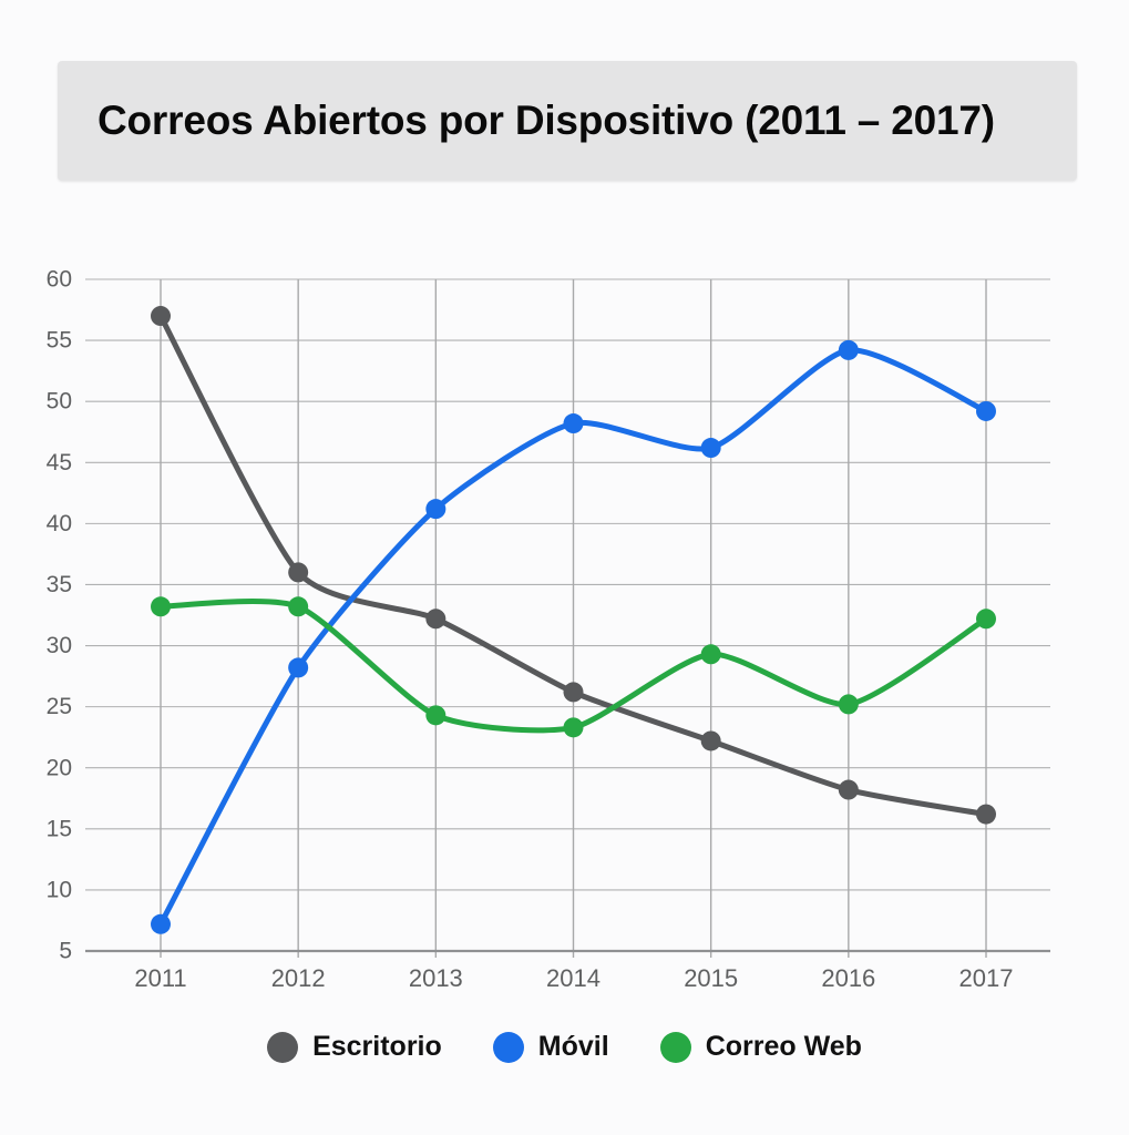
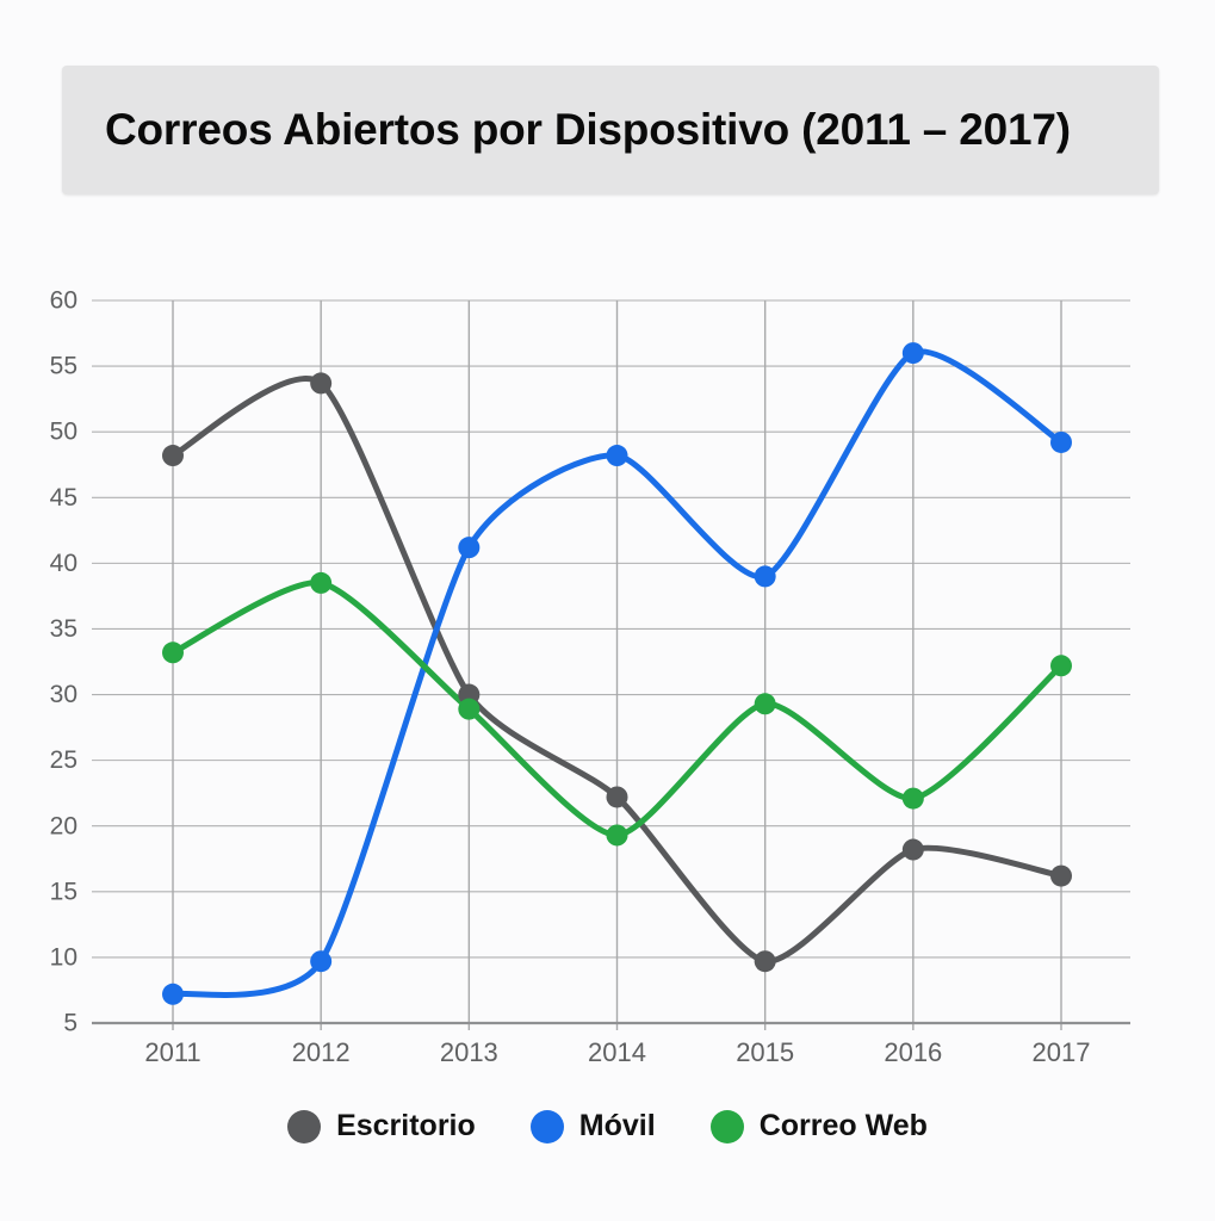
Escritorio/2011: 57.0 -> 48.2
Escritorio/2012: 36.0 -> 53.7
Móvil/2012: 28.2 -> 9.7
Correo Web/2012: 33.2 -> 38.5
Escritorio/2013: 32.2 -> 30.0
Correo Web/2013: 24.3 -> 28.9
Escritorio/2014: 26.2 -> 22.2
Correo Web/2014: 23.3 -> 19.3
Escritorio/2015: 22.2 -> 9.7
Móvil/2015: 46.2 -> 39.0
Móvil/2016: 54.2 -> 56.0
Correo Web/2016: 25.2 -> 22.1
